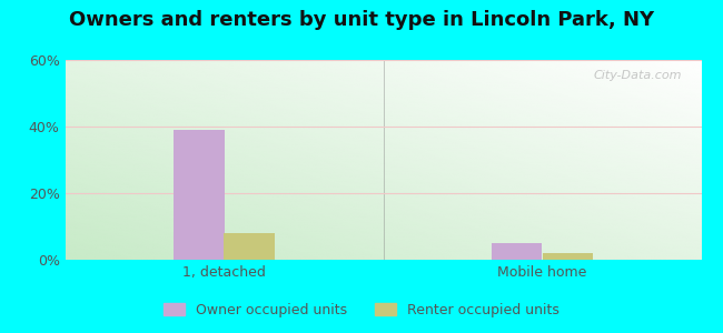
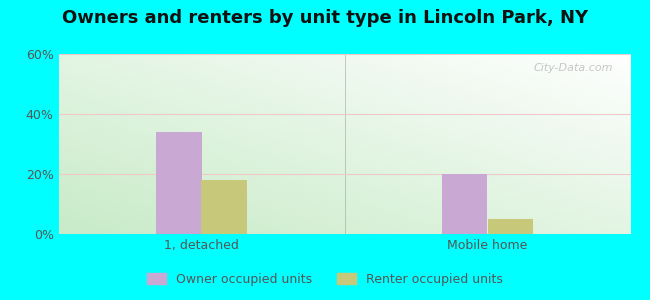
Owner occupied units/1, detached: 39% -> 34%
Renter occupied units/1, detached: 8% -> 18%
Owner occupied units/Mobile home: 5% -> 20%
Renter occupied units/Mobile home: 2% -> 5%
